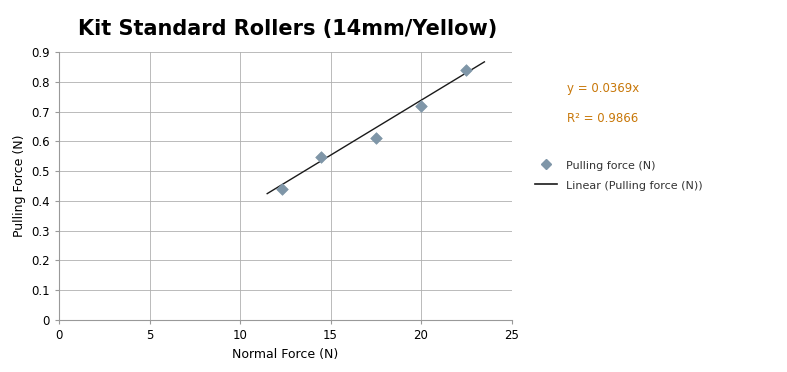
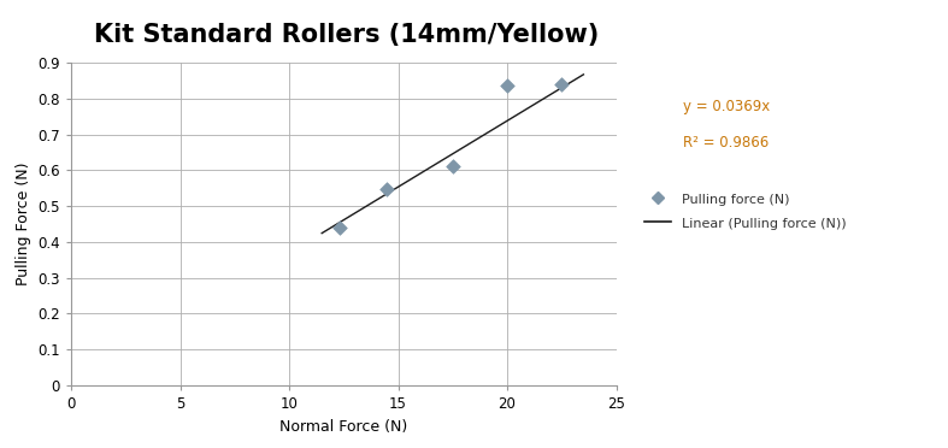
20: 0.720 -> 0.835
